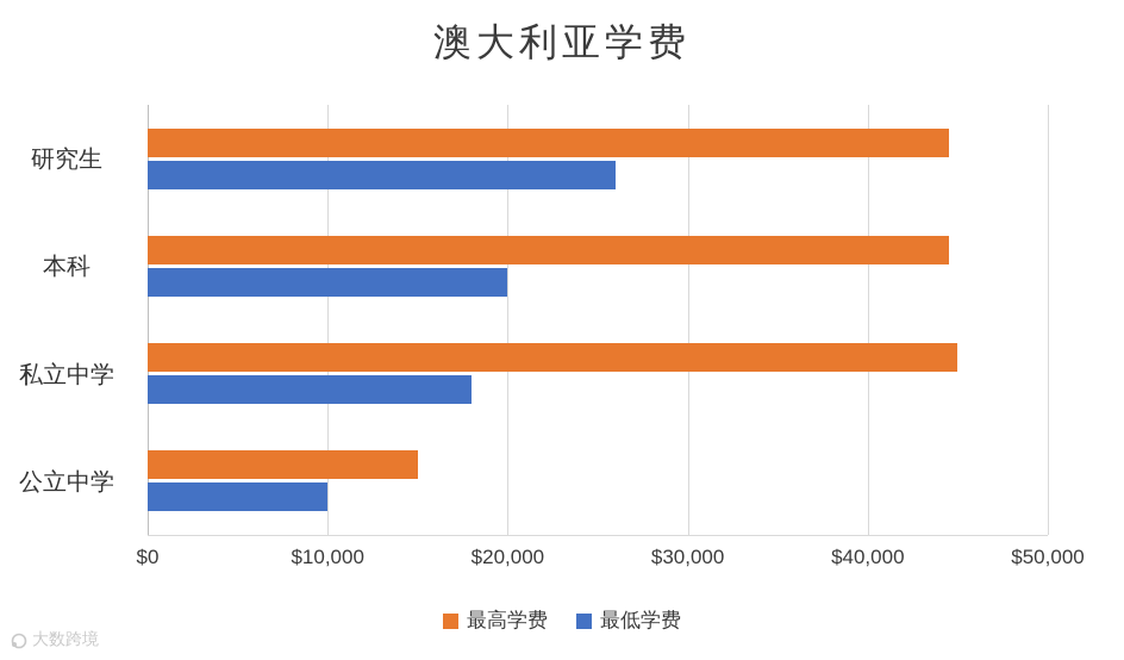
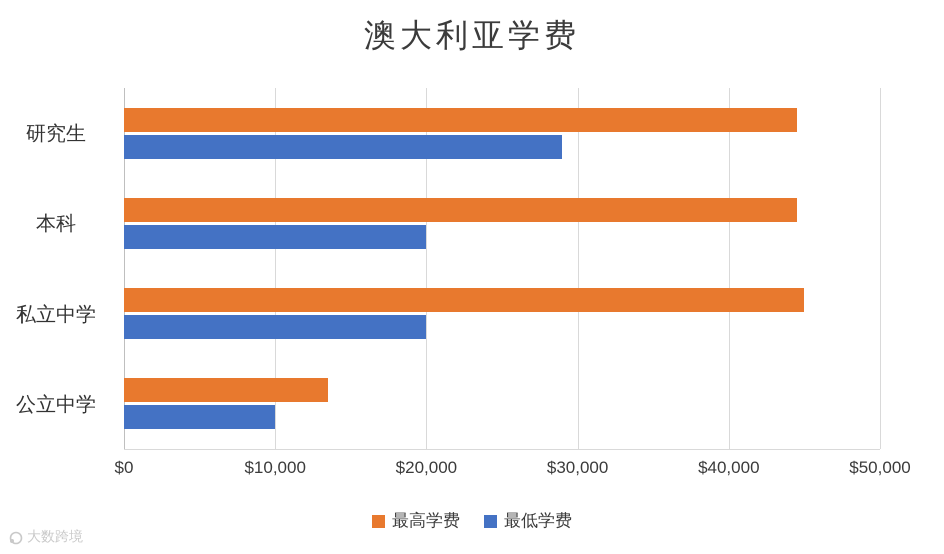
最低学费/研究生: $26000 -> $29000
最低学费/私立中学: $18000 -> $20000
最高学费/公立中学: $15000 -> $13500
